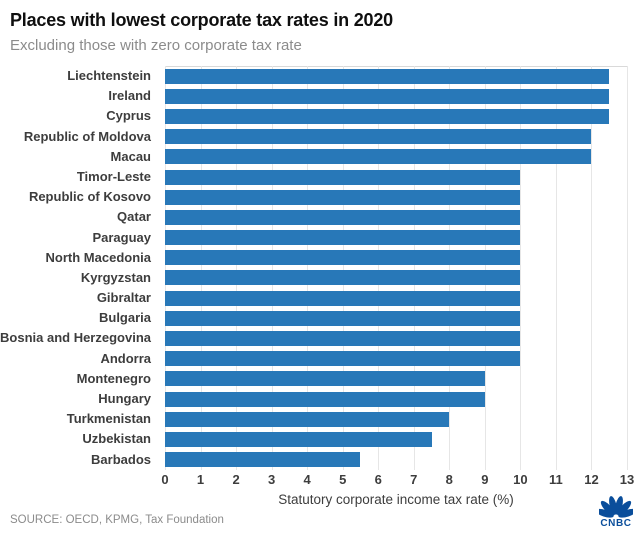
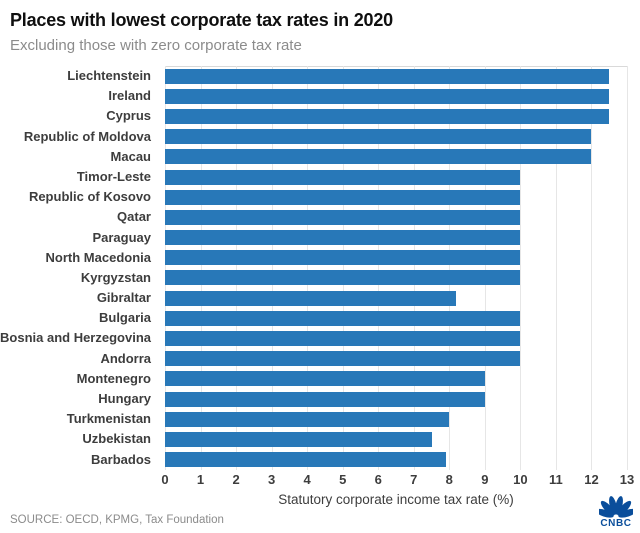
Gibraltar: 10.0 -> 8.2
Barbados: 5.5 -> 7.9
